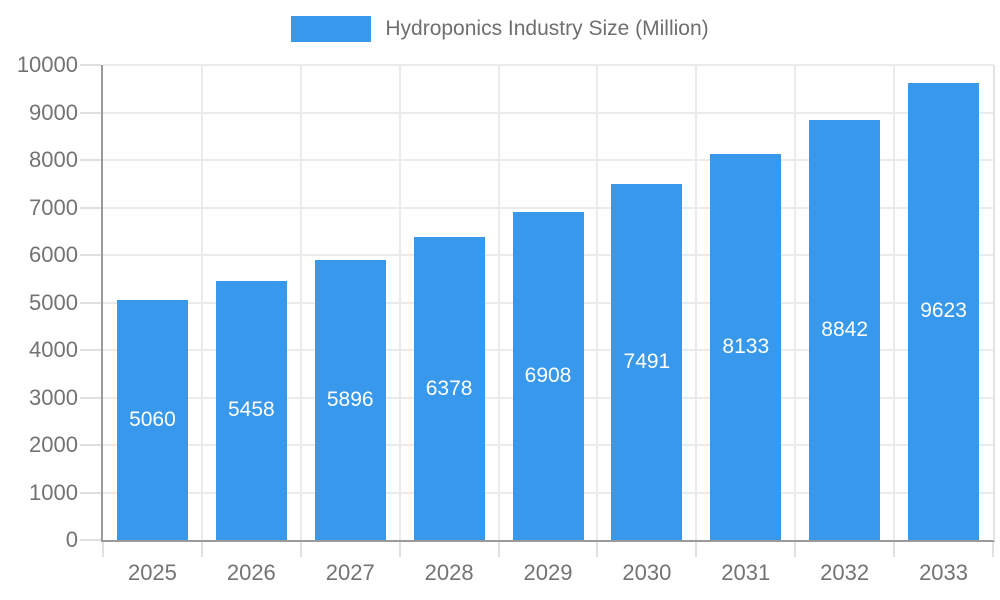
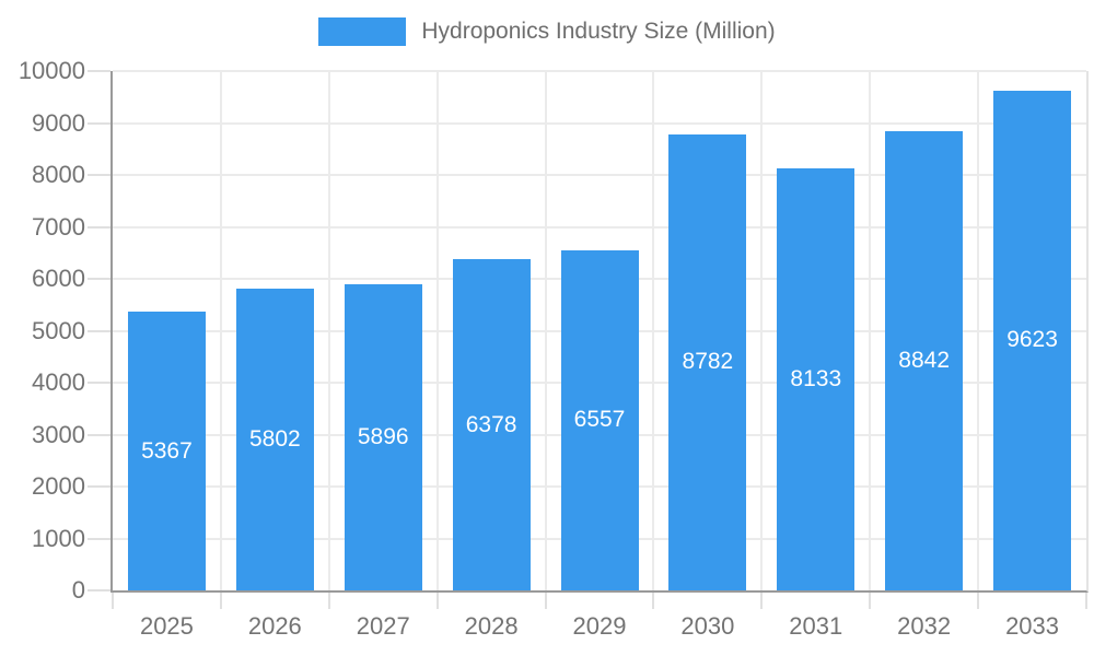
2025: 5060 -> 5367
2026: 5458 -> 5802
2029: 6908 -> 6557
2030: 7491 -> 8782
